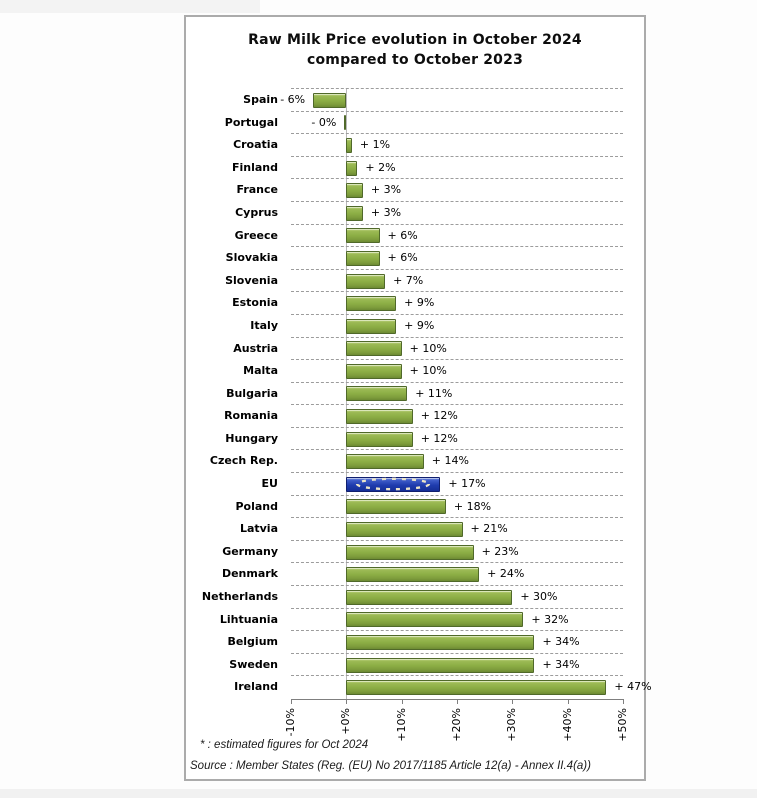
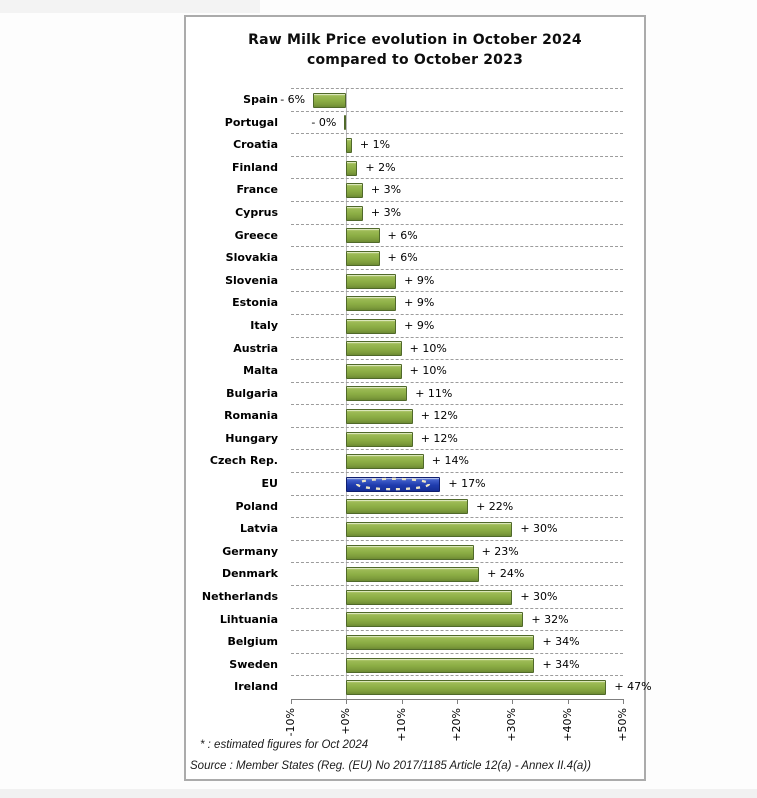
Slovenia: 7% -> 9%
Poland: 18% -> 22%
Latvia: 21% -> 30%
